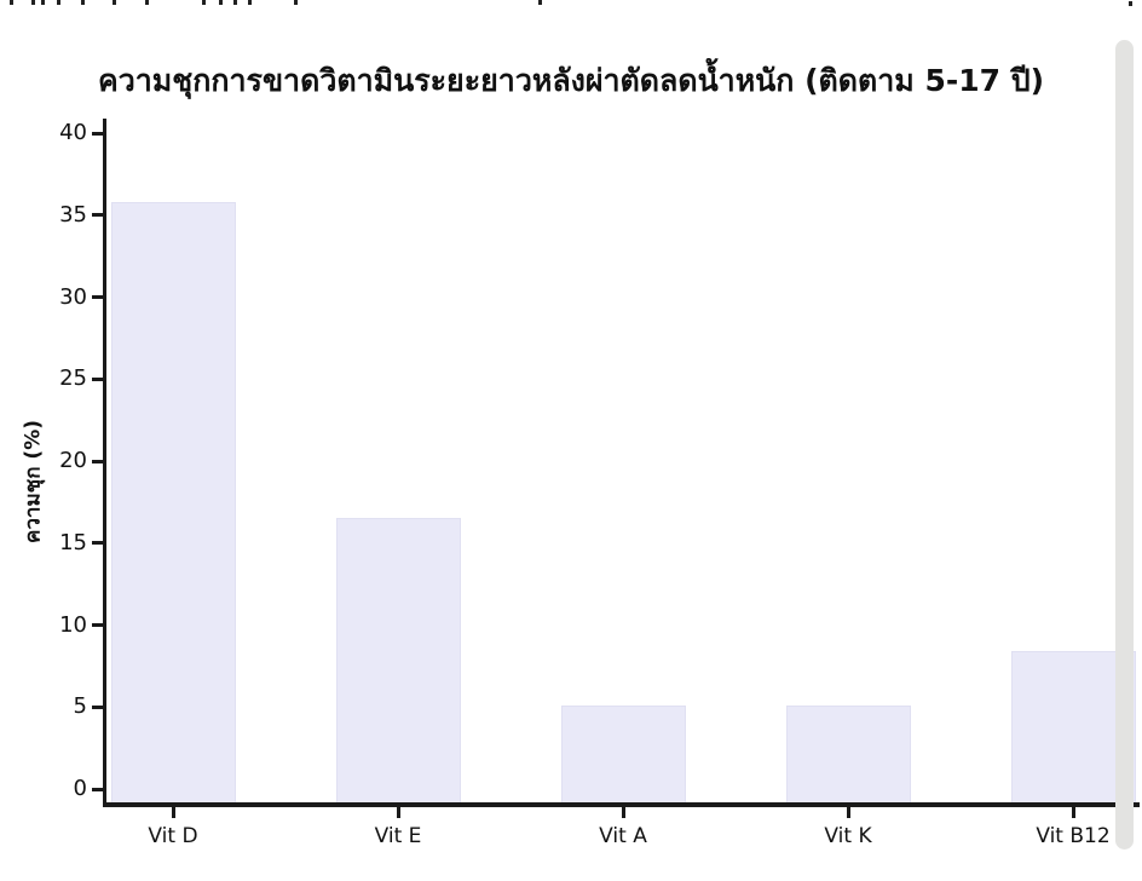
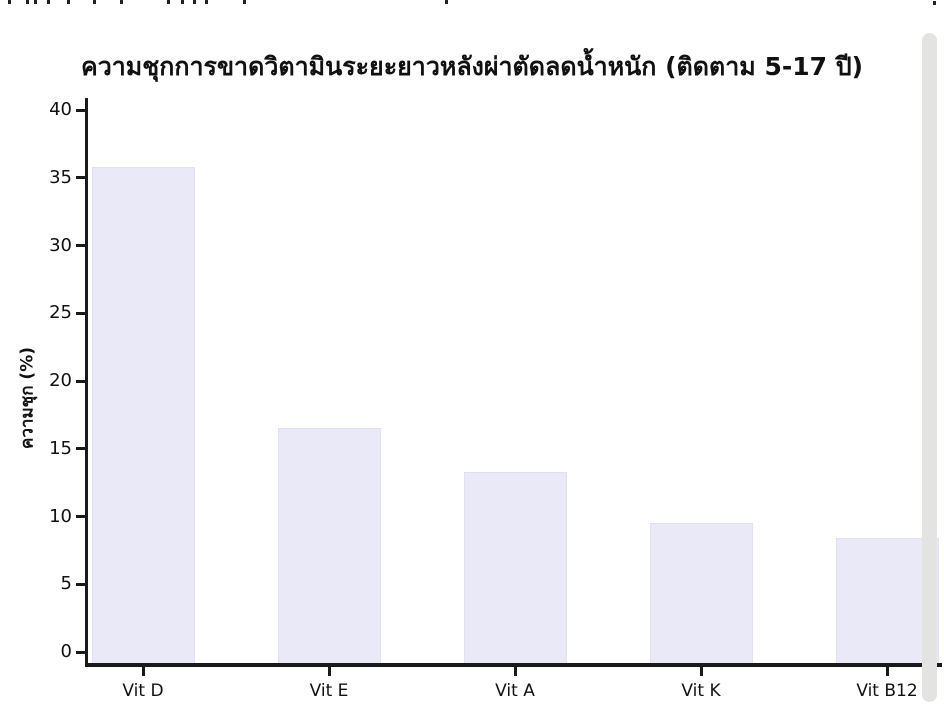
Vit A: 5.1 -> 13.3
Vit K: 5.1 -> 9.5
